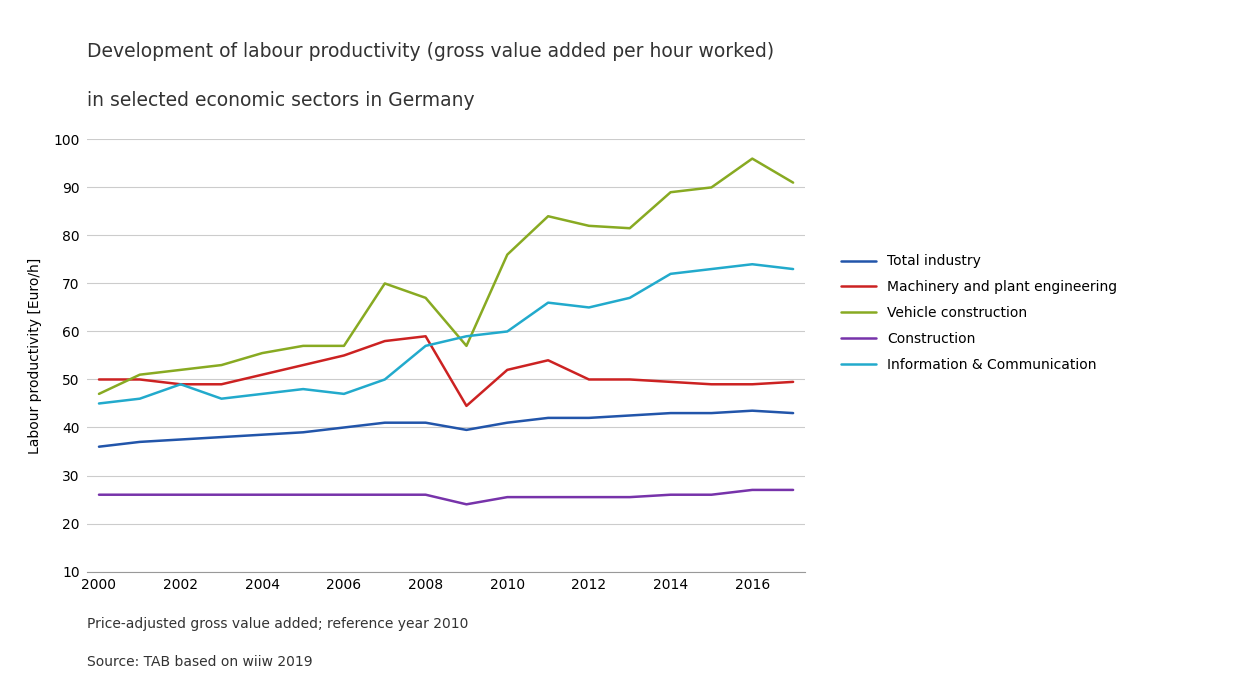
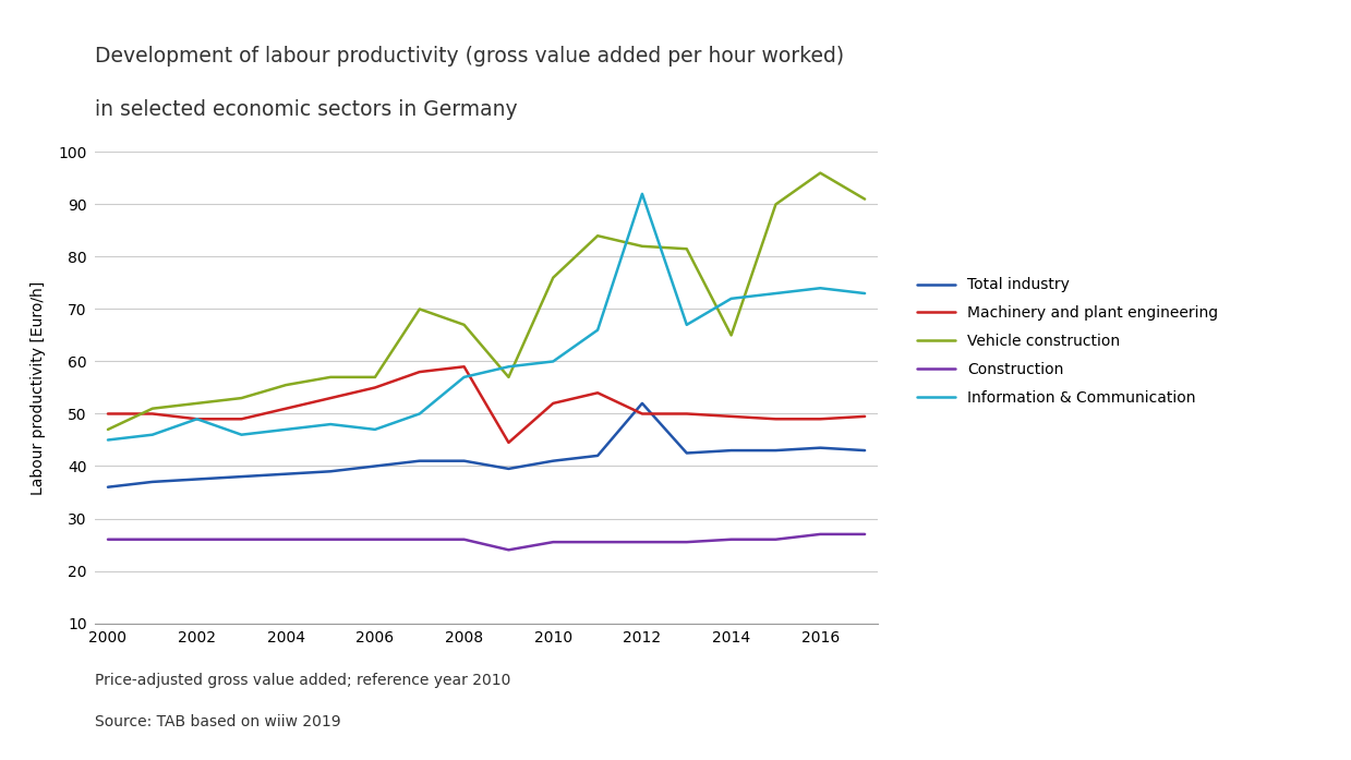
Total industry/2012: 42.0 -> 52.0
Information & Communication/2012: 65 -> 92
Vehicle construction/2014: 89.0 -> 65.0
